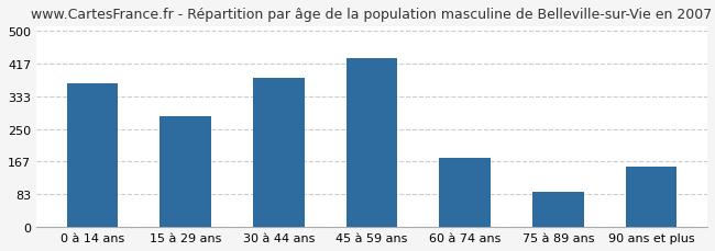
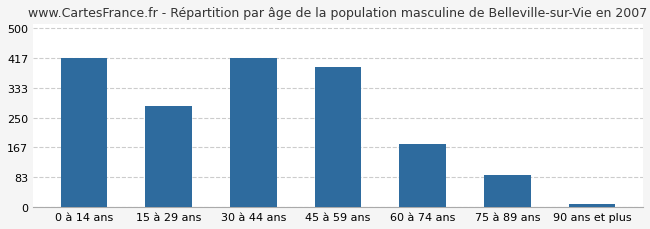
0 à 14 ans: 365 -> 417
30 à 44 ans: 380 -> 417
45 à 59 ans: 430 -> 390
90 ans et plus: 155 -> 10
